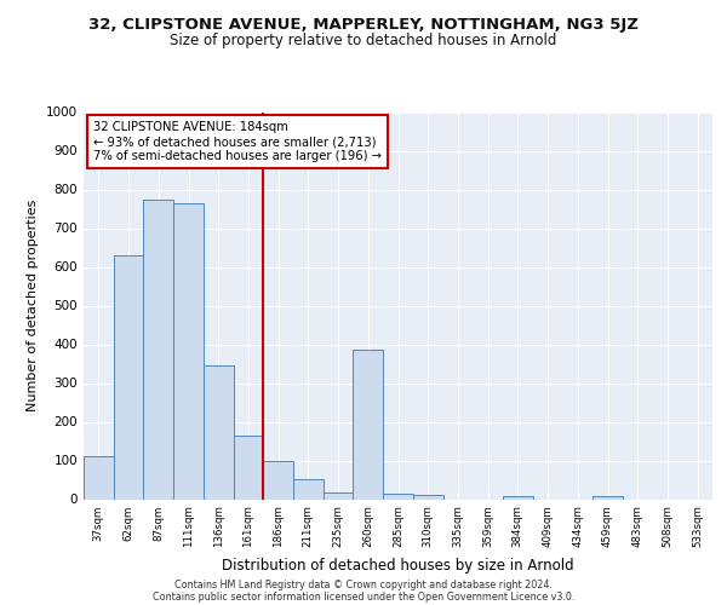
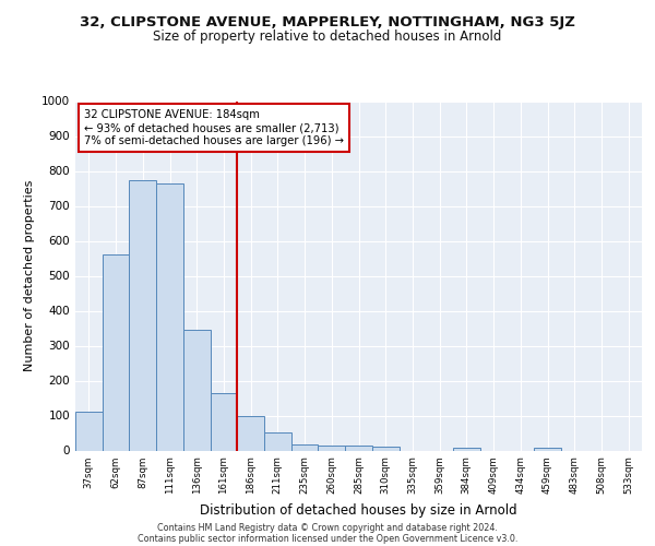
62sqm: 630 -> 562
260sqm: 385 -> 15
